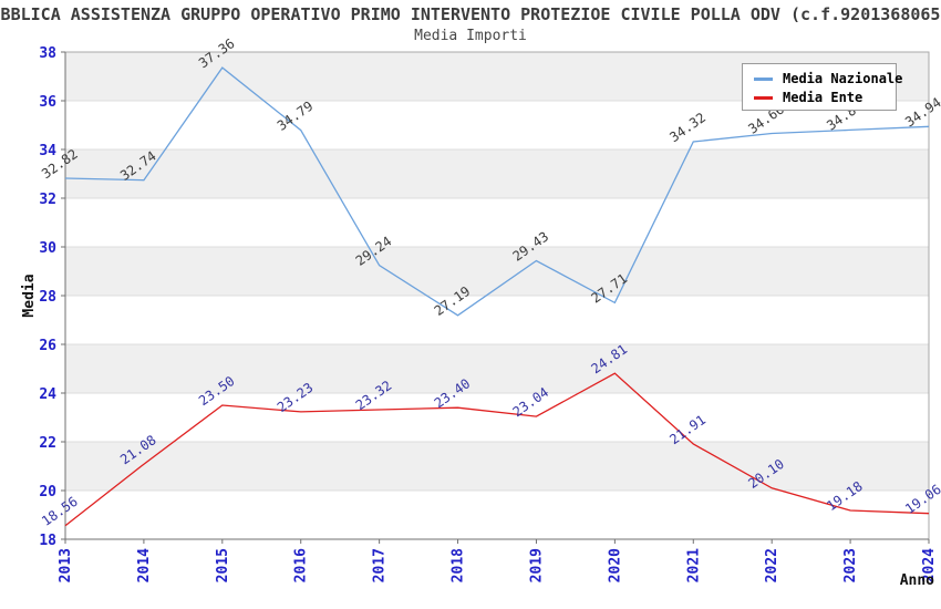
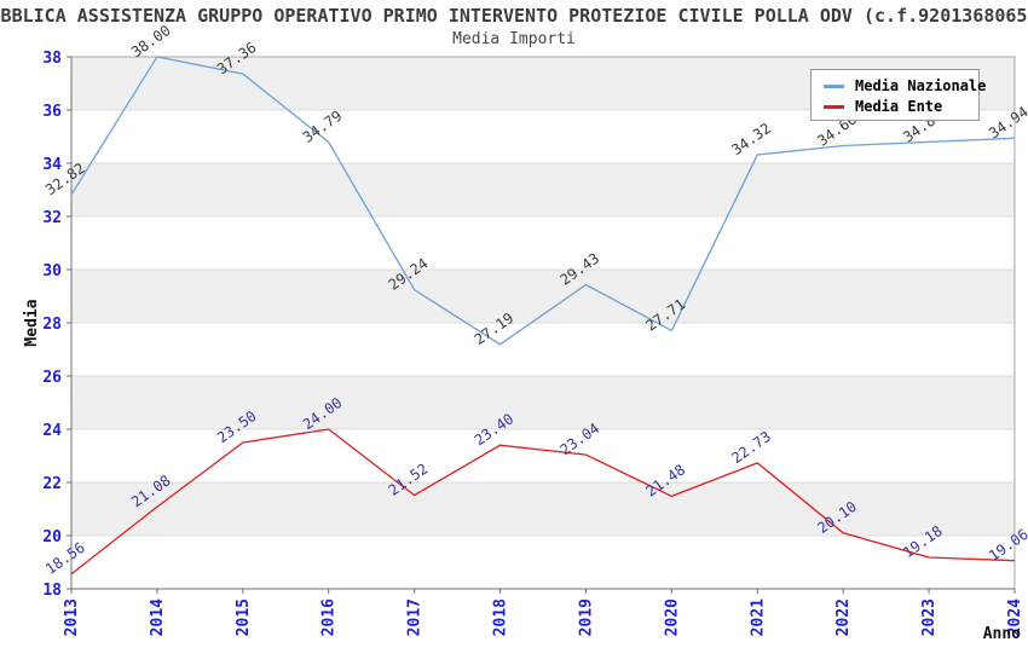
Media Nazionale/2014: 32.74 -> 38.00
Media Ente/2016: 23.23 -> 24.00
Media Ente/2017: 23.32 -> 21.52
Media Ente/2020: 24.81 -> 21.48
Media Ente/2021: 21.91 -> 22.73
